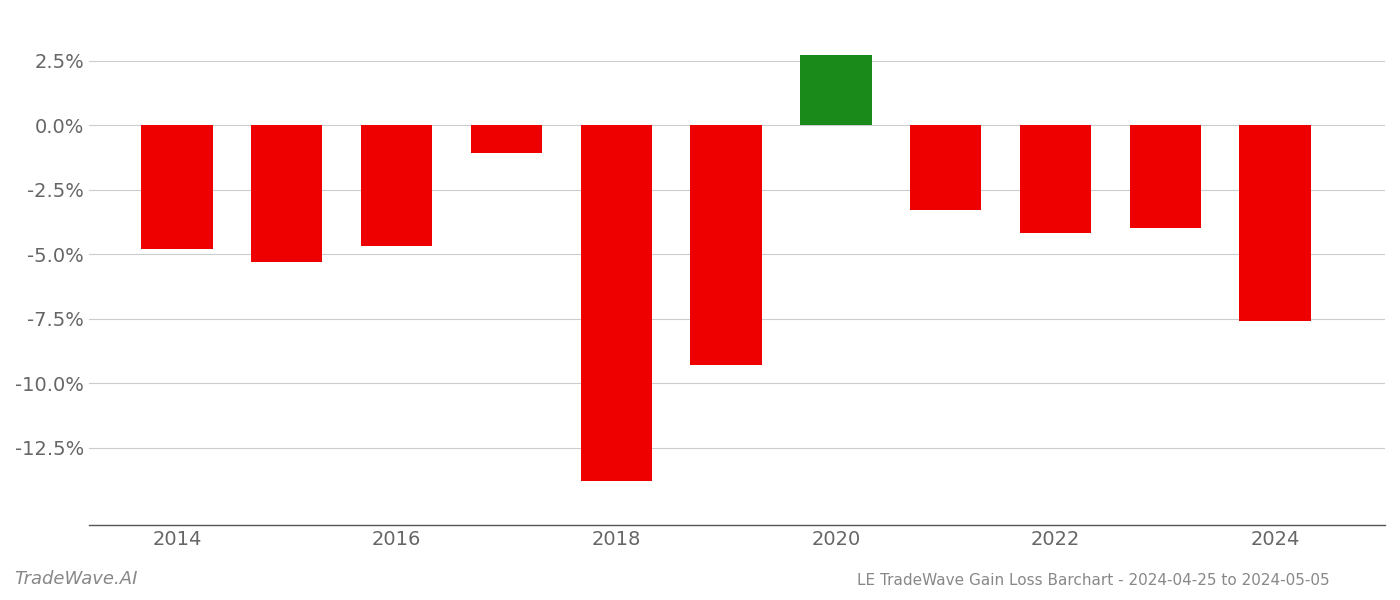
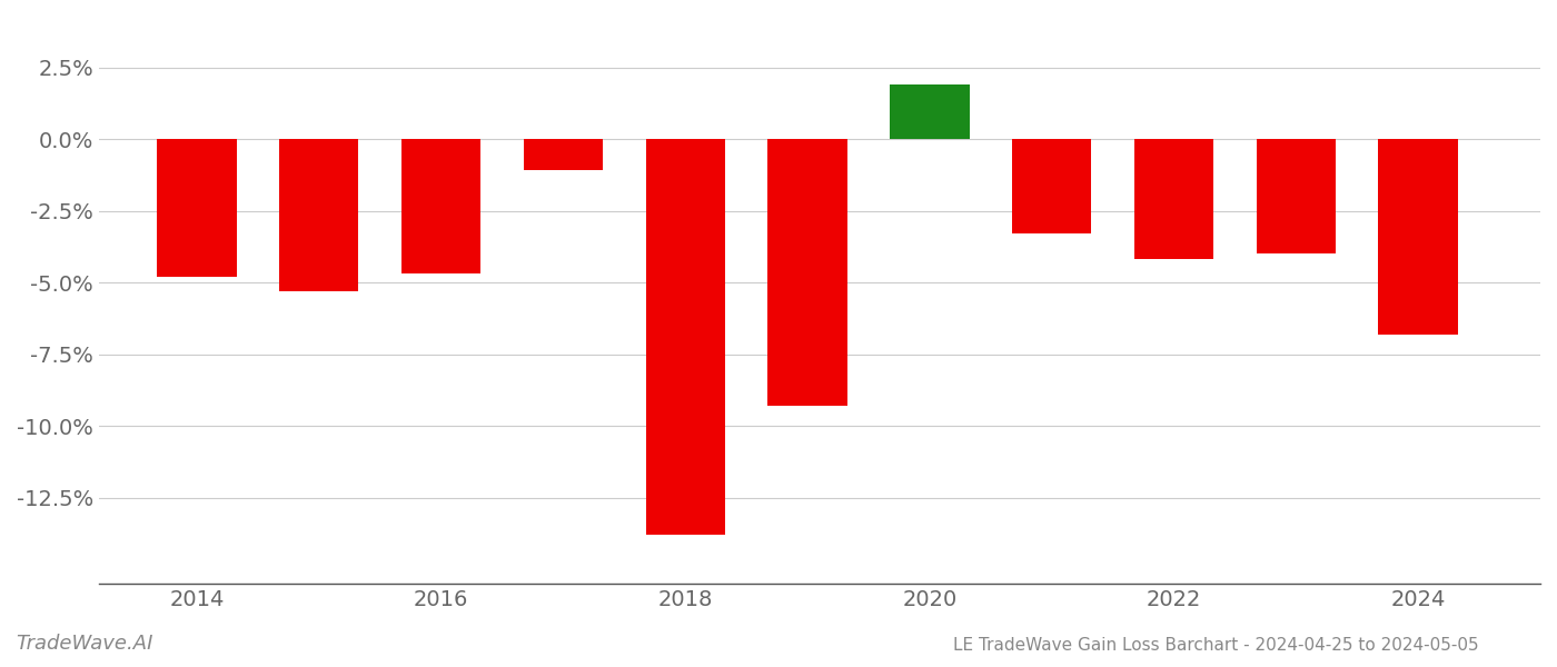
2020: 2.7% -> 1.9%
2024: -7.6% -> -6.8%
